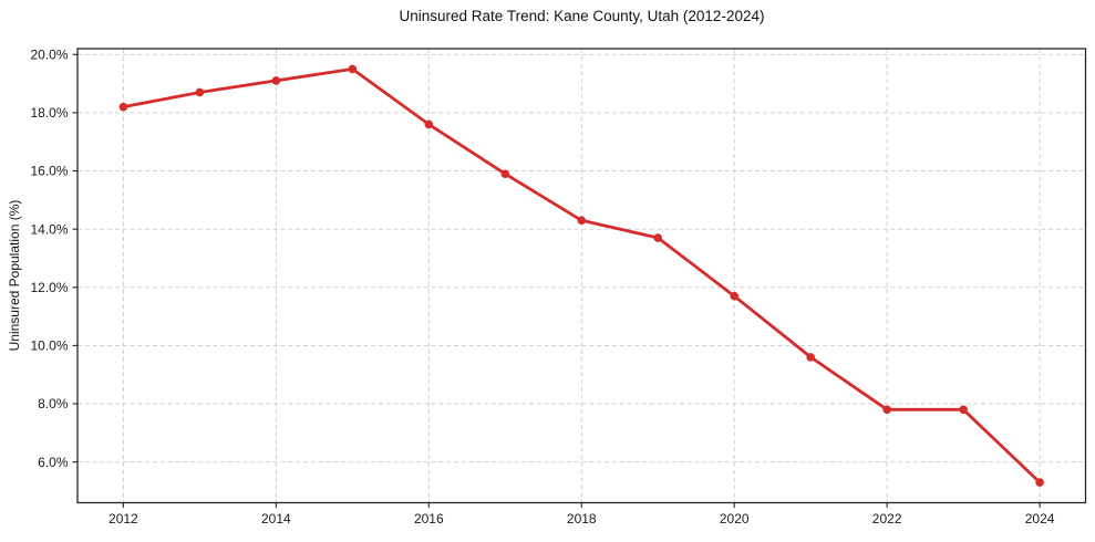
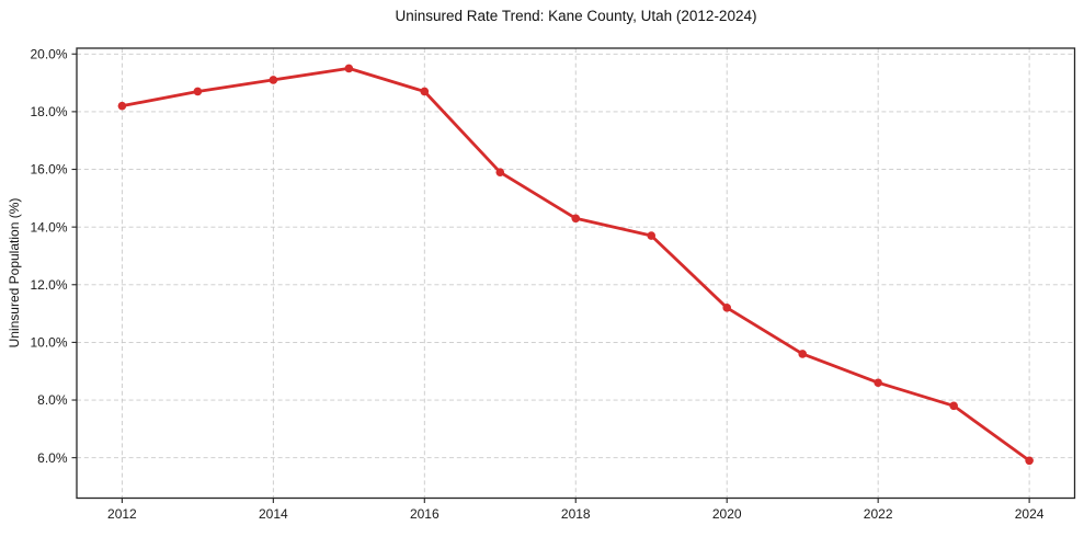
2016: 17.6% -> 18.7%
2020: 11.7% -> 11.2%
2022: 7.8% -> 8.6%
2024: 5.3% -> 5.9%
